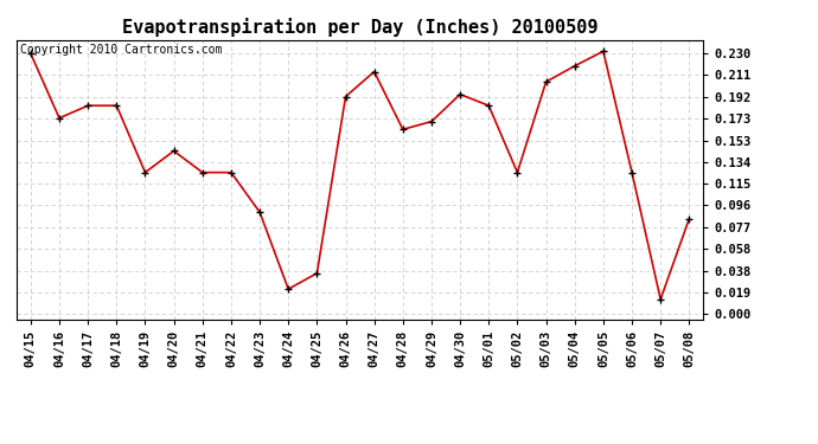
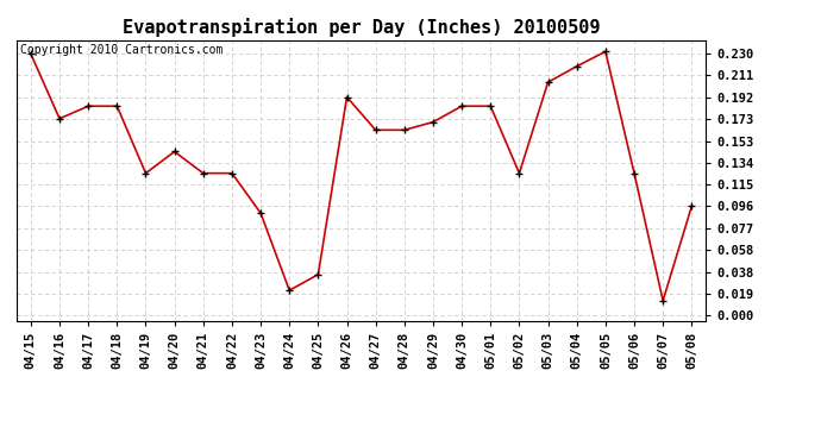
04/27: 0.214 -> 0.163
04/30: 0.194 -> 0.184
05/08: 0.084 -> 0.096
